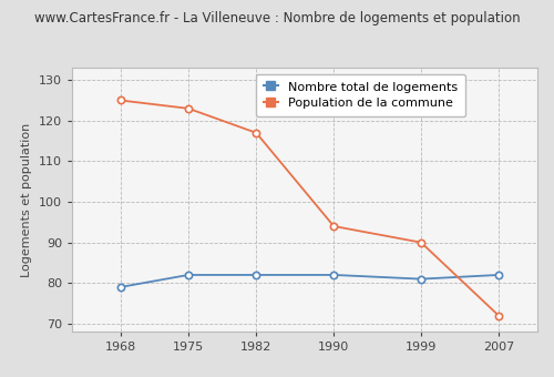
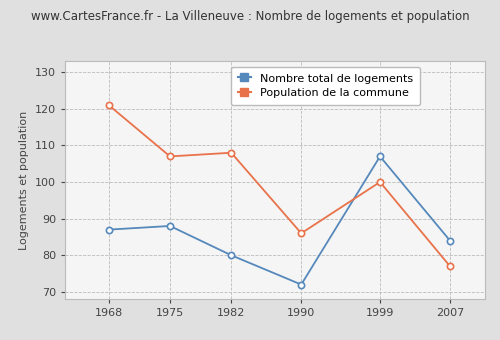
Nombre total de logements/1968: 79 -> 87
Population de la commune/1968: 125 -> 121
Nombre total de logements/1975: 82 -> 88
Population de la commune/1975: 123 -> 107
Nombre total de logements/1982: 82 -> 80
Population de la commune/1982: 117 -> 108
Nombre total de logements/1990: 82 -> 72
Population de la commune/1990: 94 -> 86
Nombre total de logements/1999: 81 -> 107
Population de la commune/1999: 90 -> 100
Nombre total de logements/2007: 82 -> 84
Population de la commune/2007: 72 -> 77
